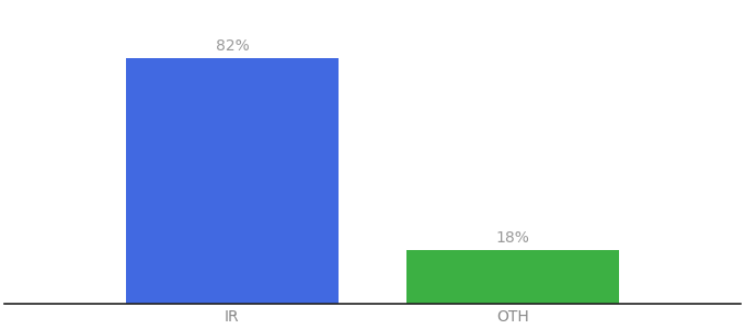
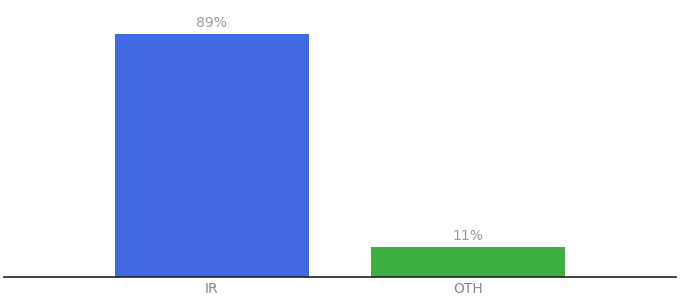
IR: 82% -> 89%
OTH: 18% -> 11%
